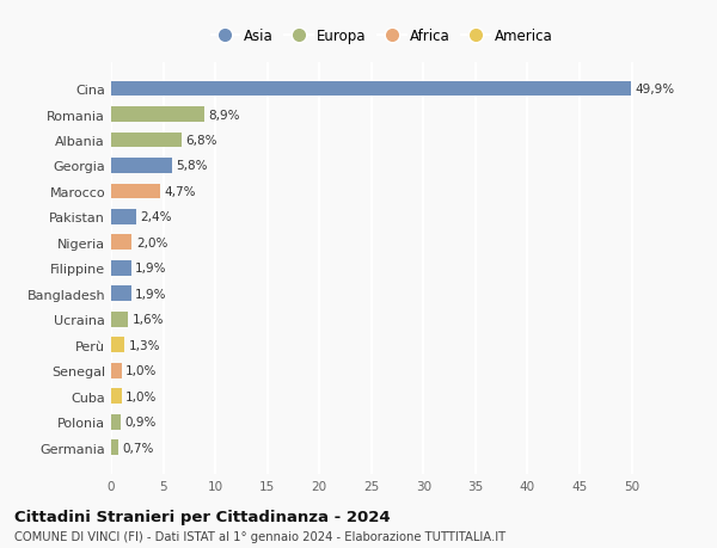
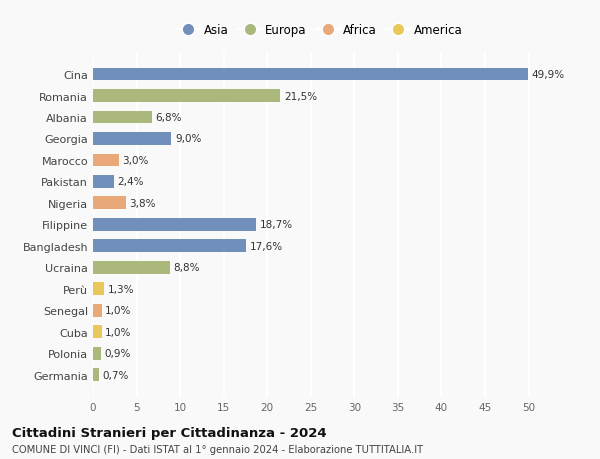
Romania: 8,9% -> 21,5%
Georgia: 5,8% -> 9,0%
Marocco: 4,7% -> 3,0%
Nigeria: 2,0% -> 3,8%
Filippine: 1,9% -> 18,7%
Bangladesh: 1,9% -> 17,6%
Ucraina: 1,6% -> 8,8%
